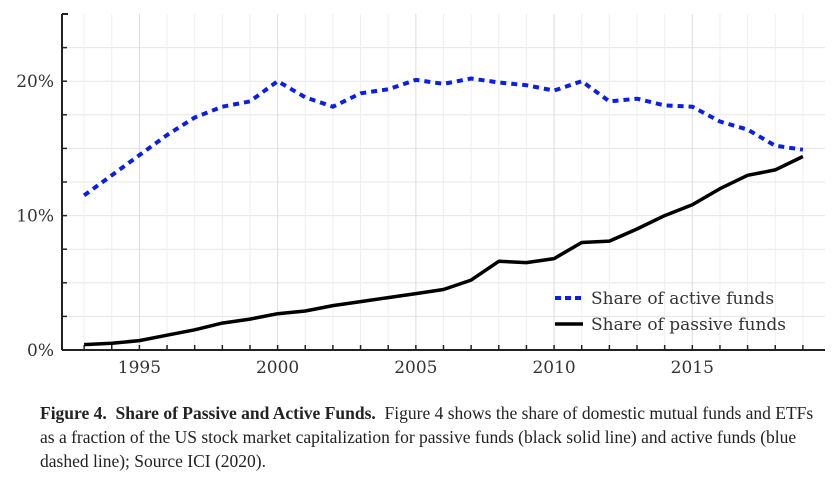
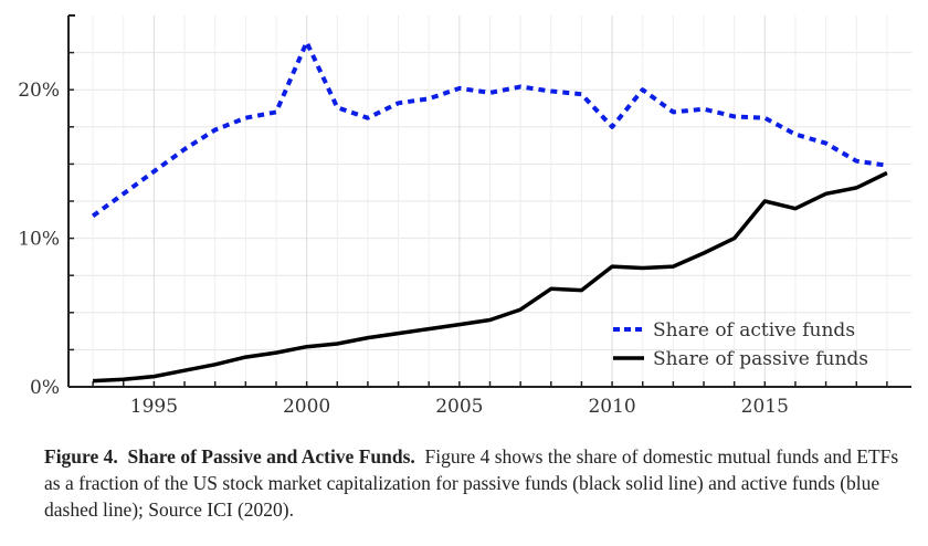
Share of active funds/2000: 20.0% -> 23.2%
Share of active funds/2010: 19.3% -> 17.5%
Share of passive funds/2010: 6.8% -> 8.1%
Share of passive funds/2015: 10.8% -> 12.5%
